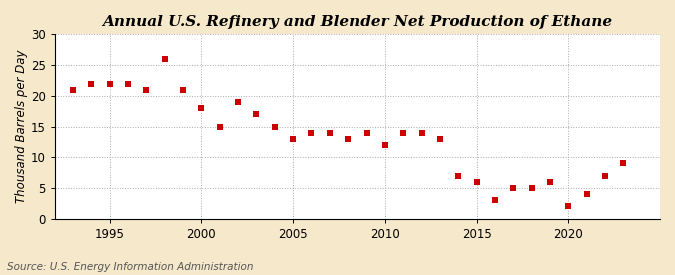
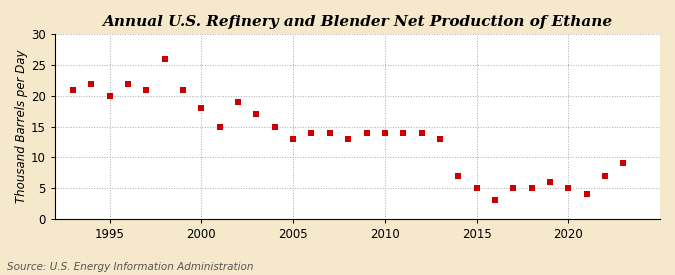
1995: 22 -> 20
2010: 12 -> 14
2015: 6 -> 5
2020: 2 -> 5
